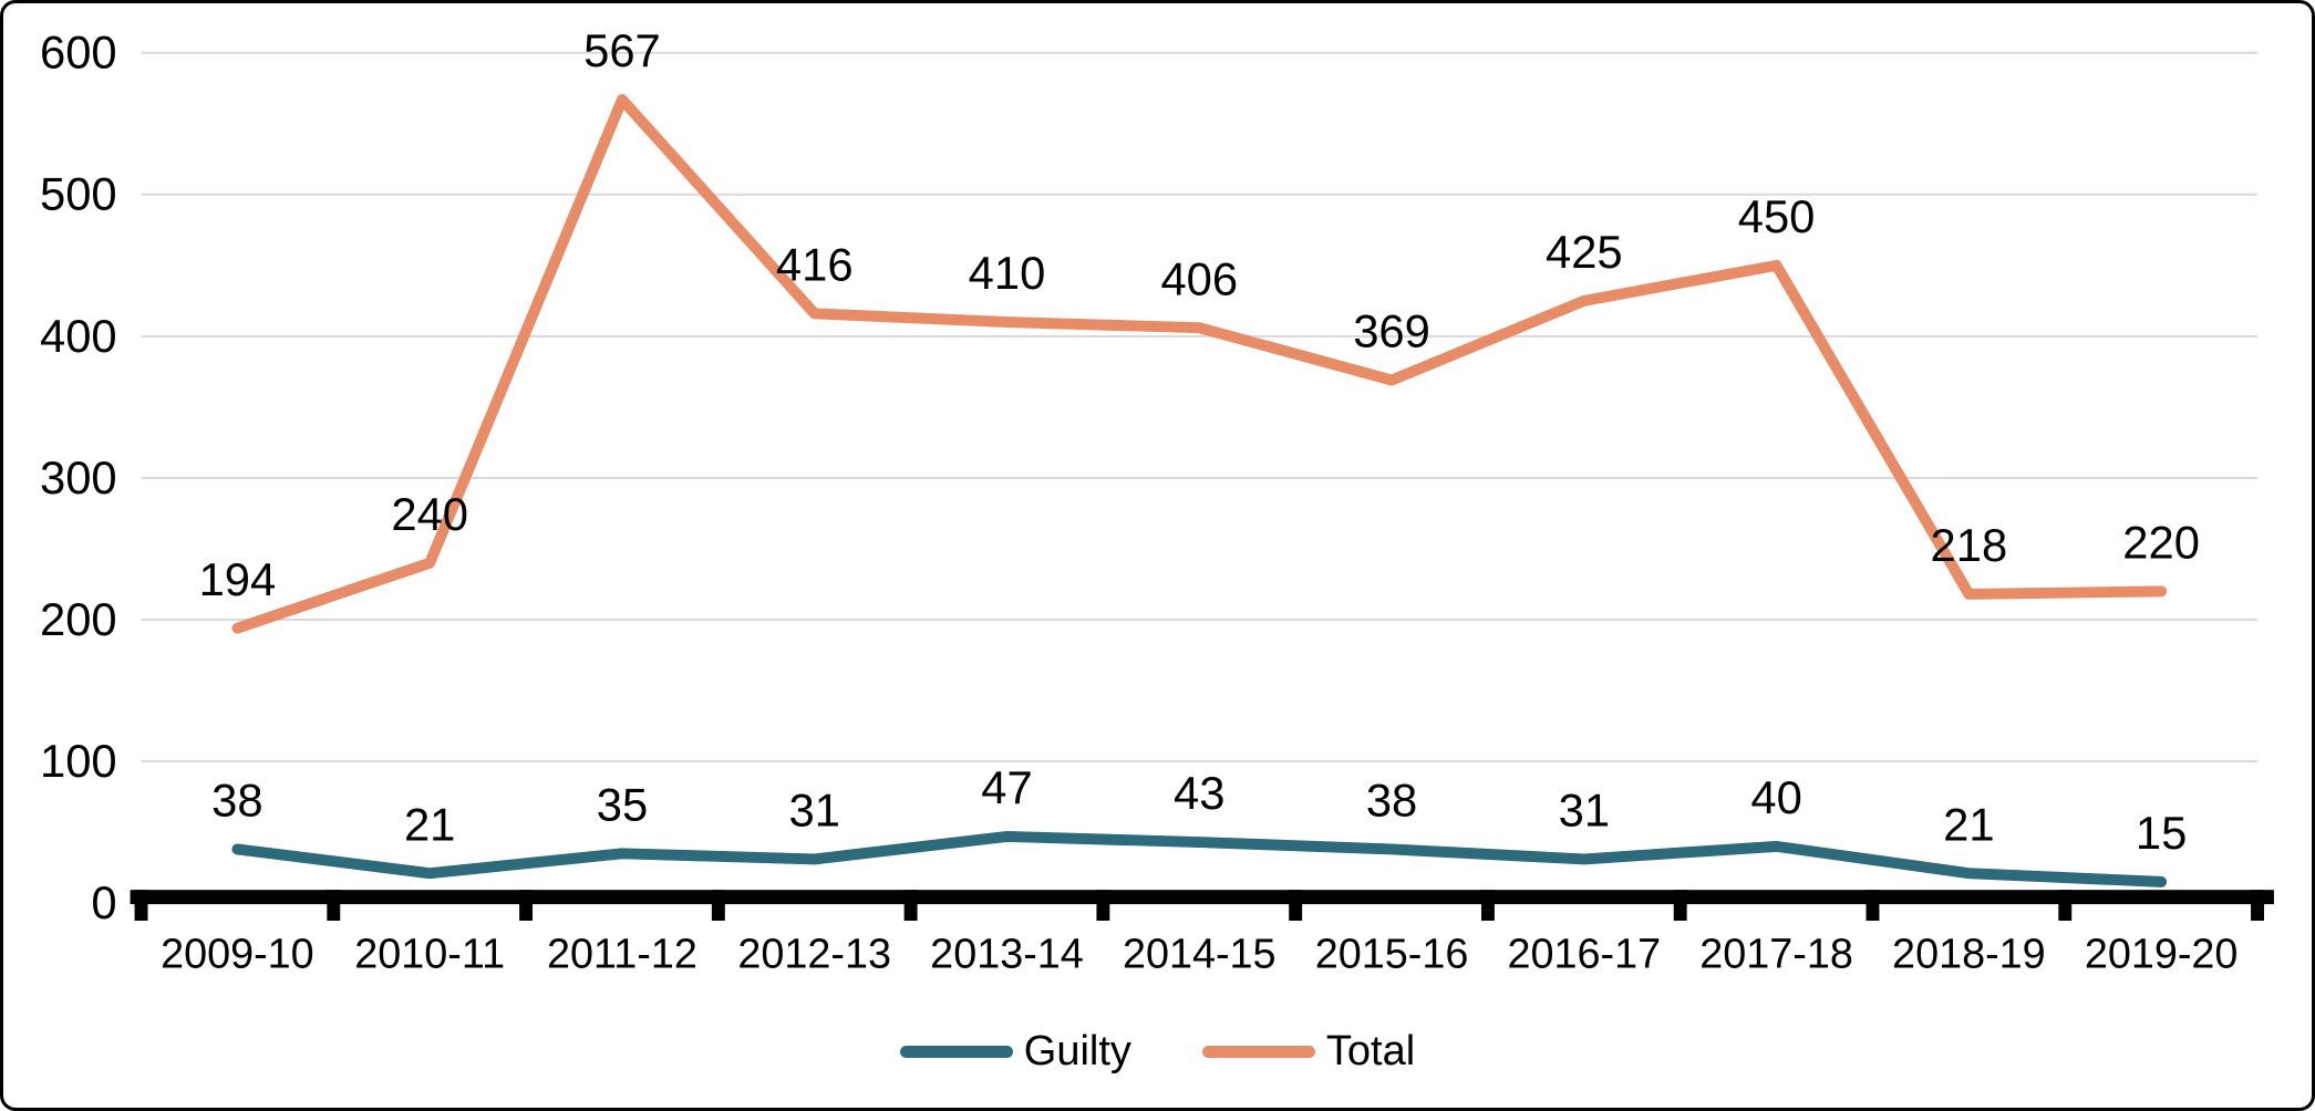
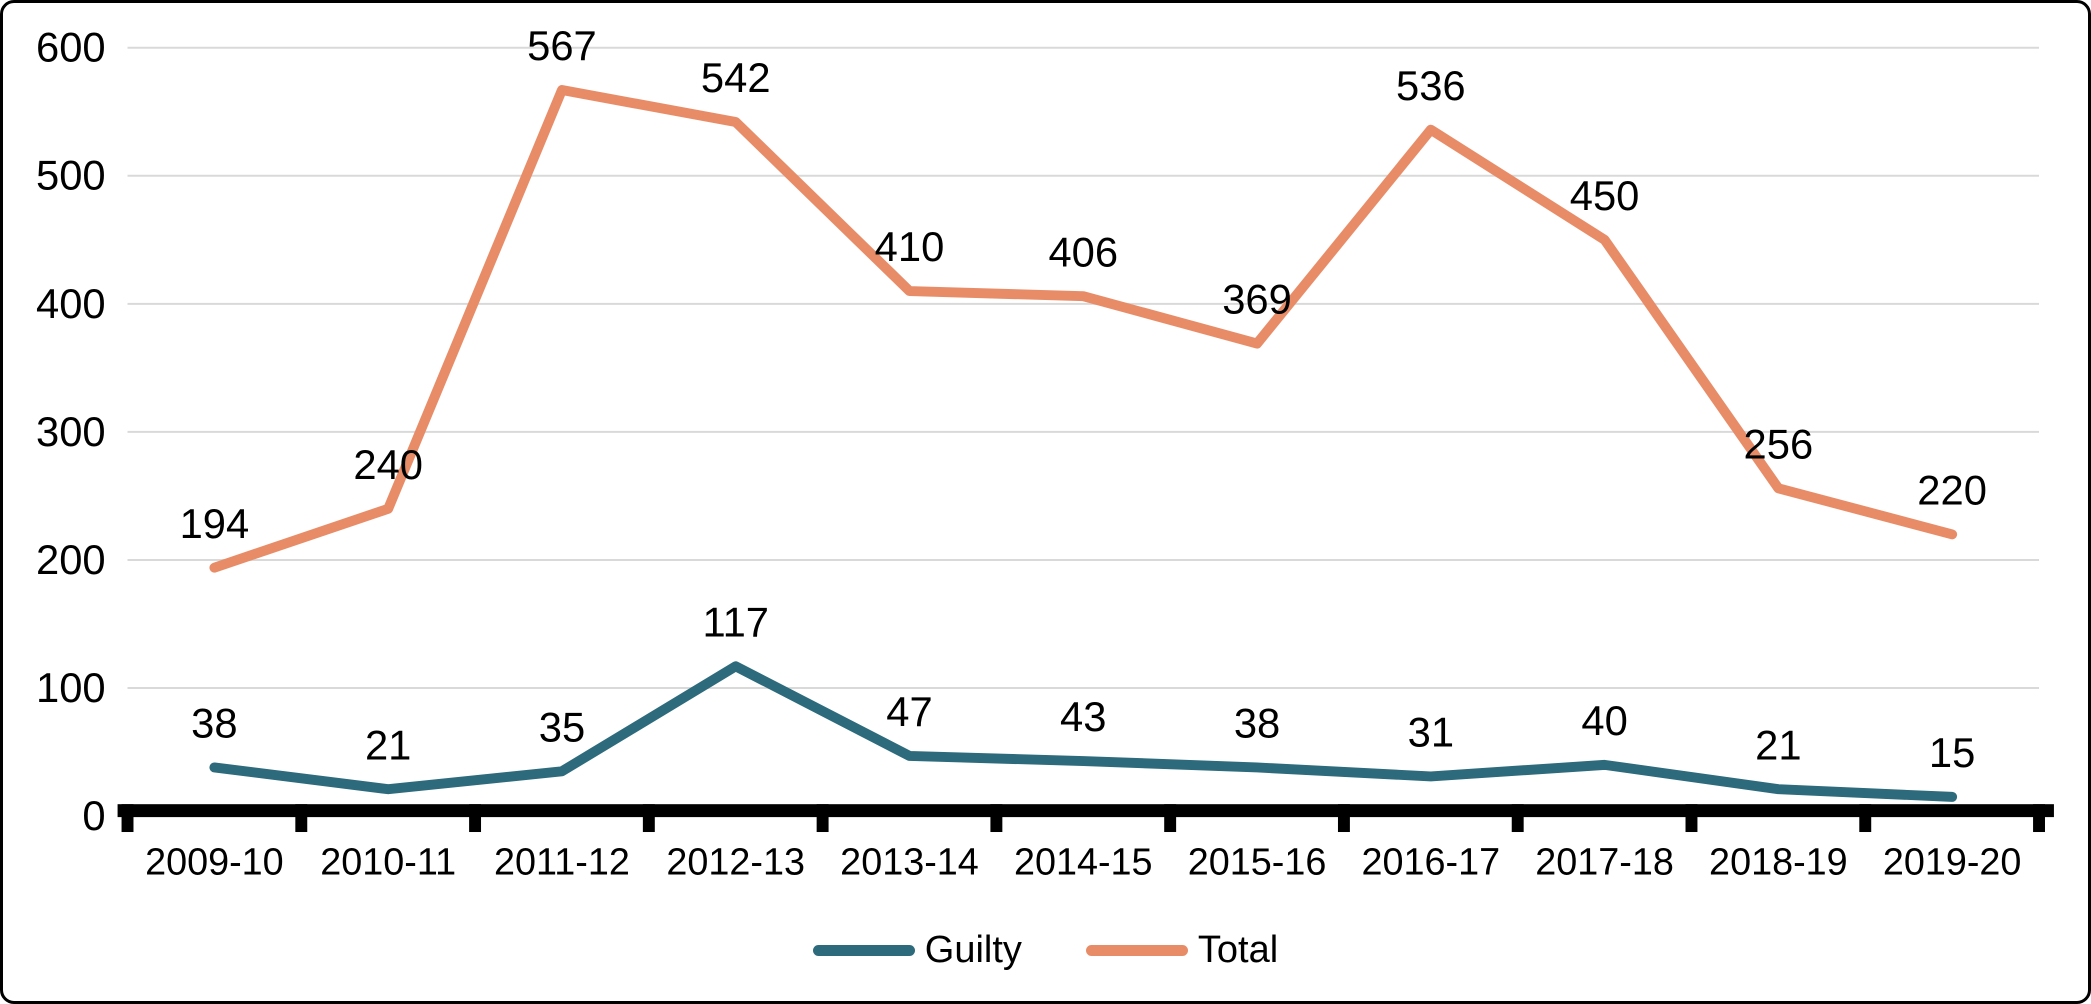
Guilty/2012-13: 31 -> 117
Total/2012-13: 416 -> 542
Total/2016-17: 425 -> 536
Total/2018-19: 218 -> 256
